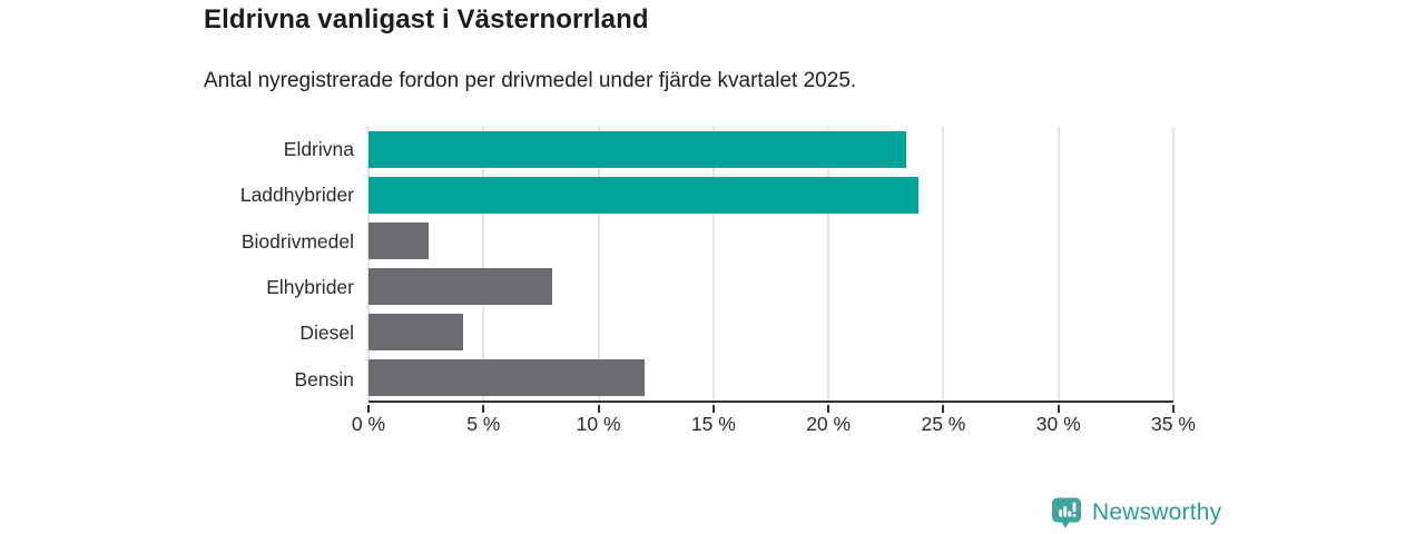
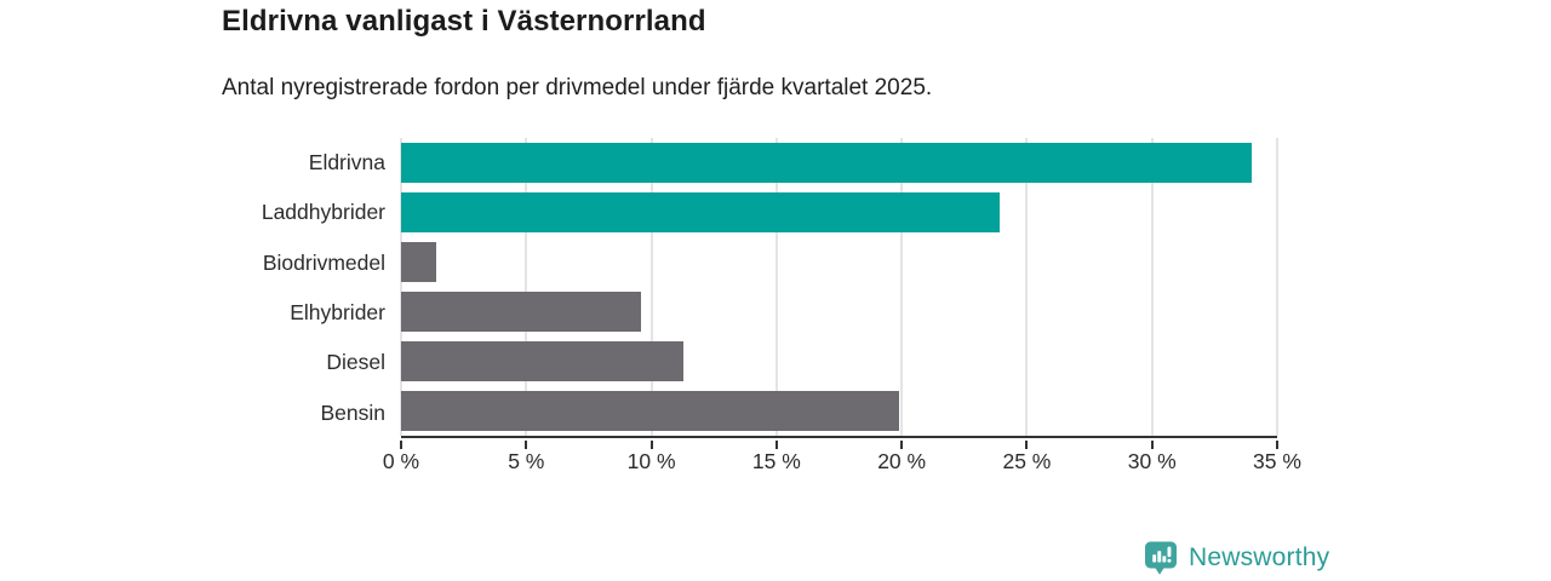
Eldrivna: 23.4% -> 34.0%
Biodrivmedel: 2.6% -> 1.4%
Elhybrider: 8.0% -> 9.6%
Diesel: 4.1% -> 11.3%
Bensin: 12.0% -> 19.9%
